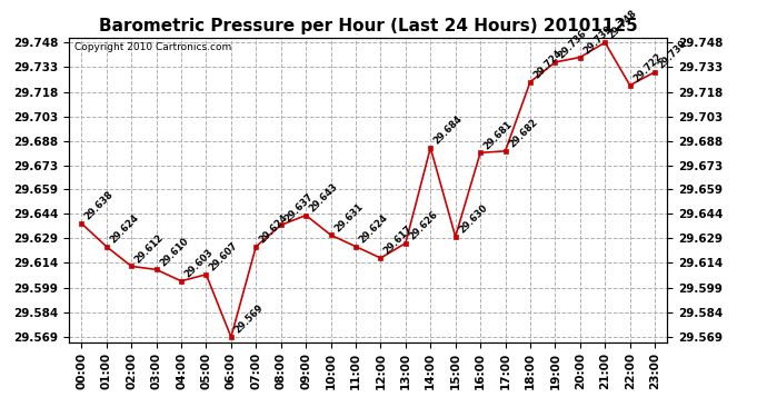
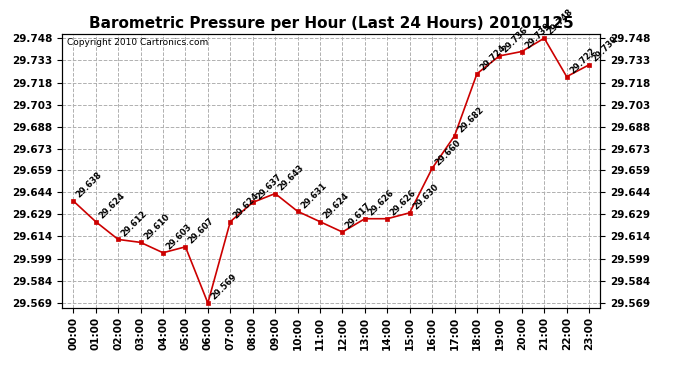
14:00: 29.684 -> 29.626
16:00: 29.681 -> 29.660
